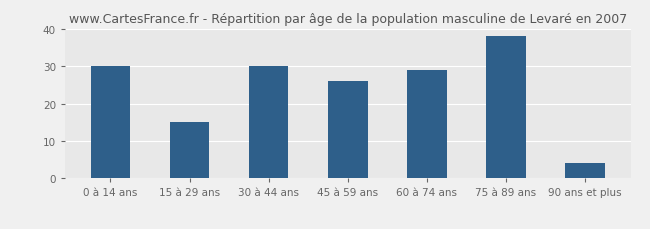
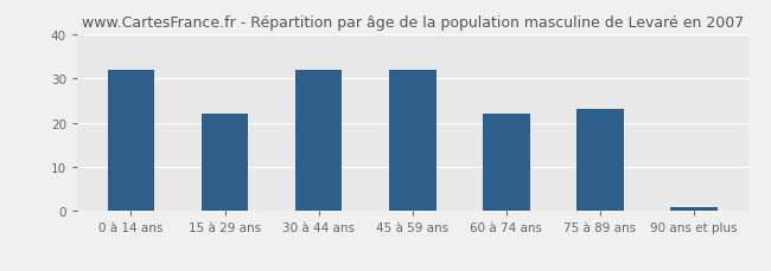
0 à 14 ans: 30 -> 32
15 à 29 ans: 15 -> 22
30 à 44 ans: 30 -> 32
45 à 59 ans: 26 -> 32
60 à 74 ans: 29 -> 22
75 à 89 ans: 38 -> 23
90 ans et plus: 4 -> 1
